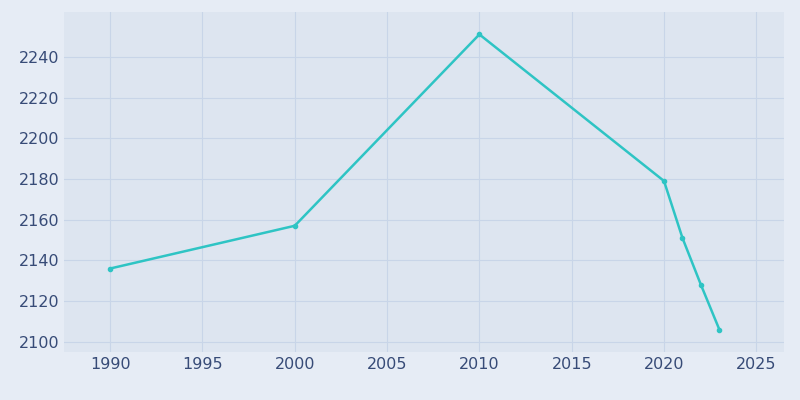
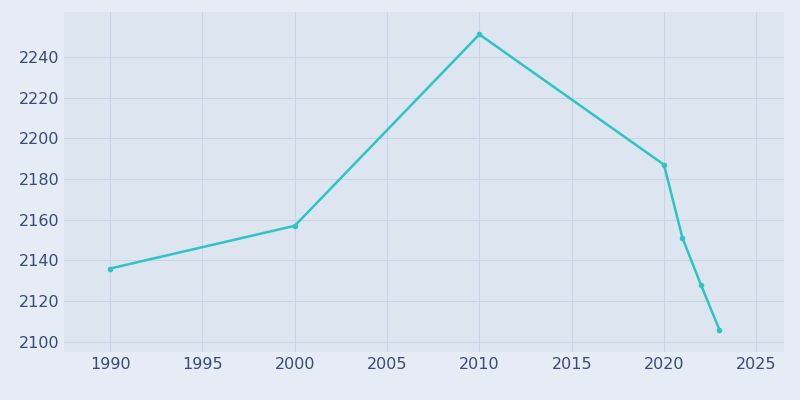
2020: 2179 -> 2187
